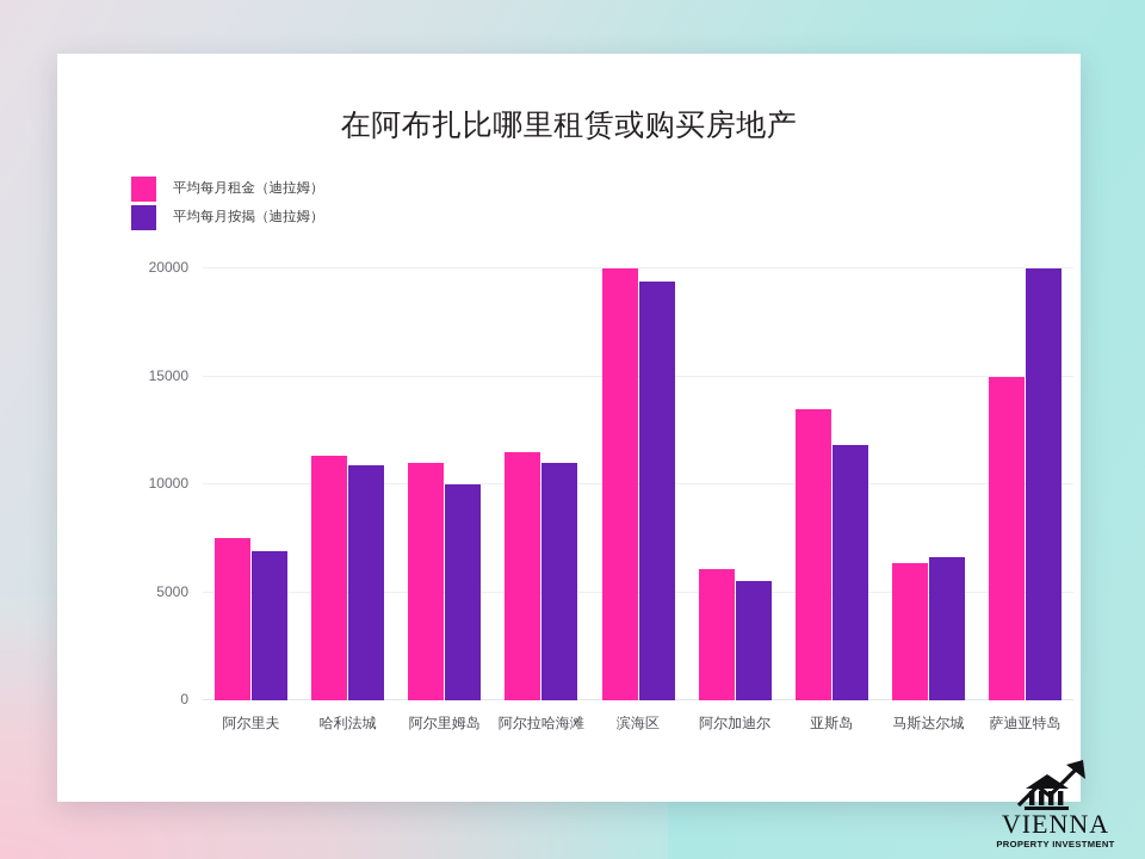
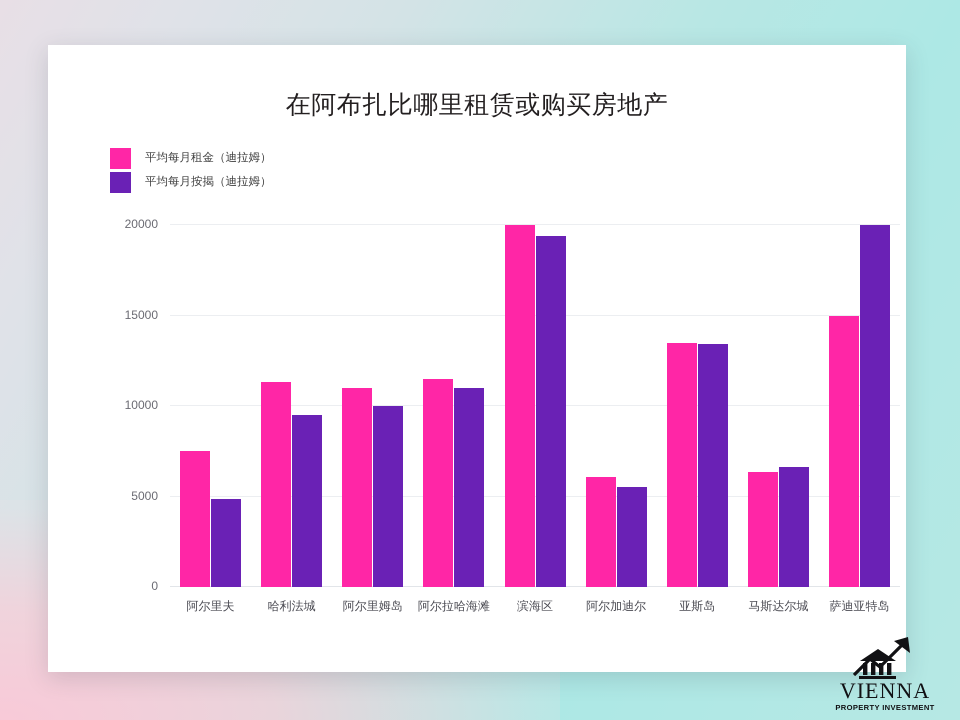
平均每月按揭（迪拉姆）/阿尔里夫: 6900 -> 4800
平均每月按揭（迪拉姆）/哈利法城: 10900 -> 9500
平均每月按揭（迪拉姆）/亚斯岛: 11800 -> 13400
